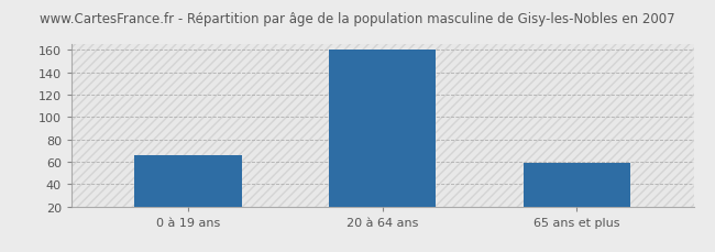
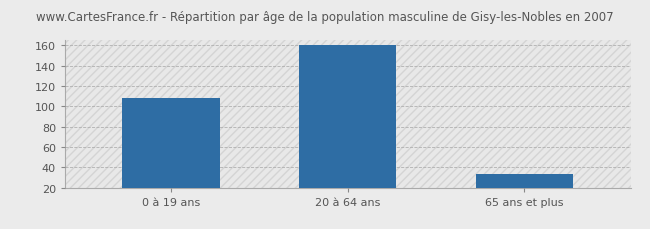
0 à 19 ans: 66 -> 108
65 ans et plus: 59 -> 33
